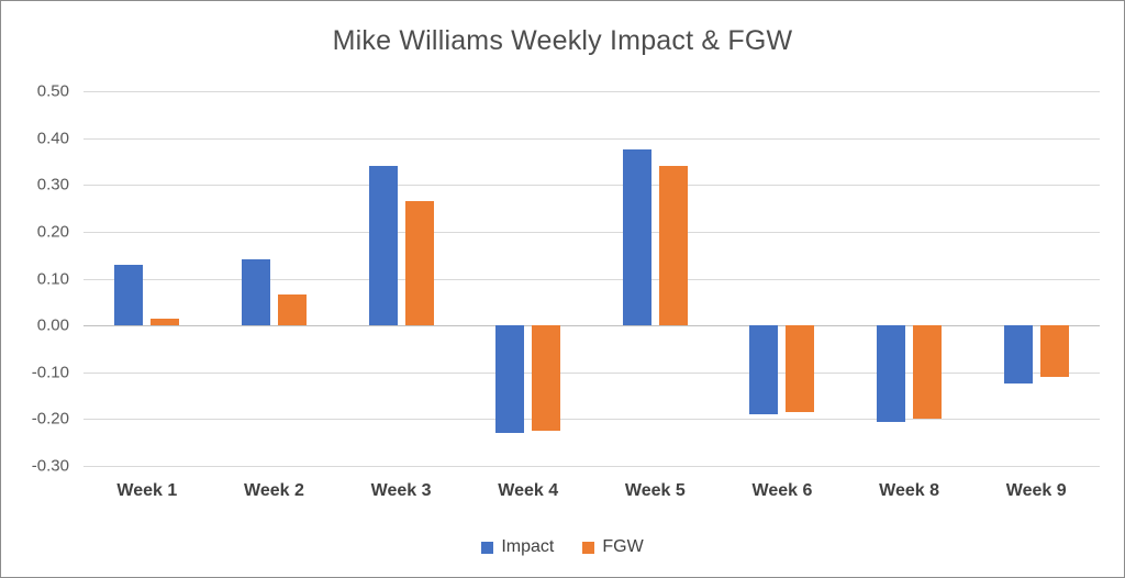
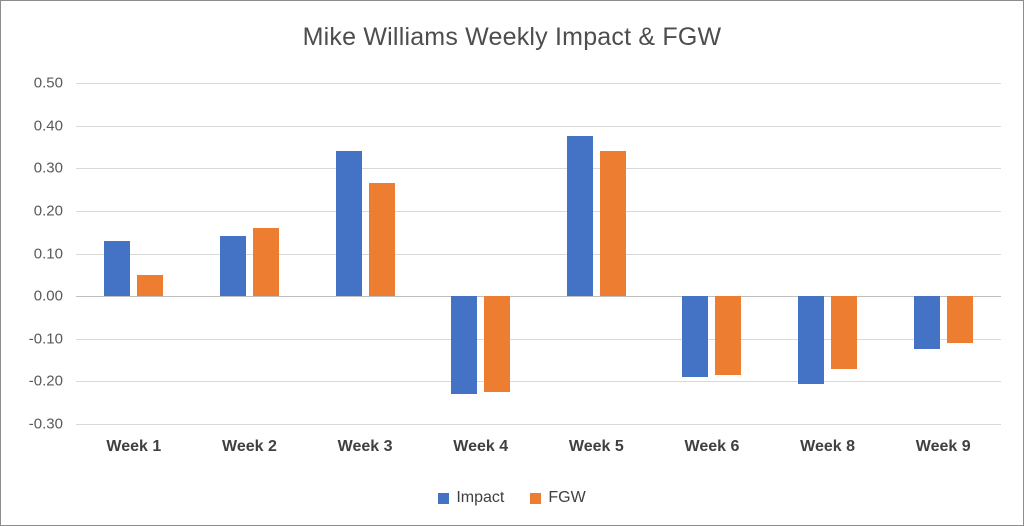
FGW/Week 1: 0.01 -> 0.05
FGW/Week 2: 0.07 -> 0.16
FGW/Week 8: -0.20 -> -0.17
